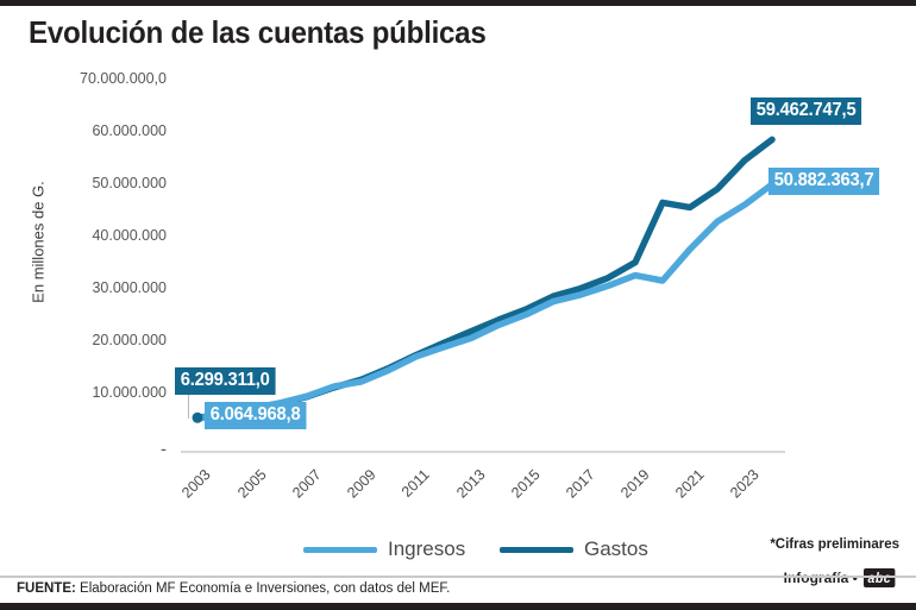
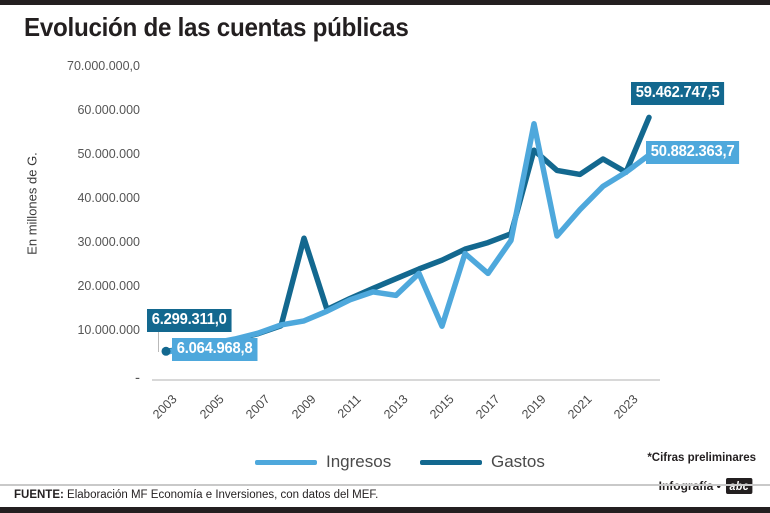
Gastos/2009: 14000000 -> 32000000
Ingresos/2013: 22000000 -> 19000000
Ingresos/2015: 26000000 -> 12000000
Ingresos/2017: 30000000 -> 24000000
Ingresos/2019: 34000000 -> 58000000
Gastos/2019: 36000000 -> 52000000
Gastos/2023: 56000000 -> 47000000
